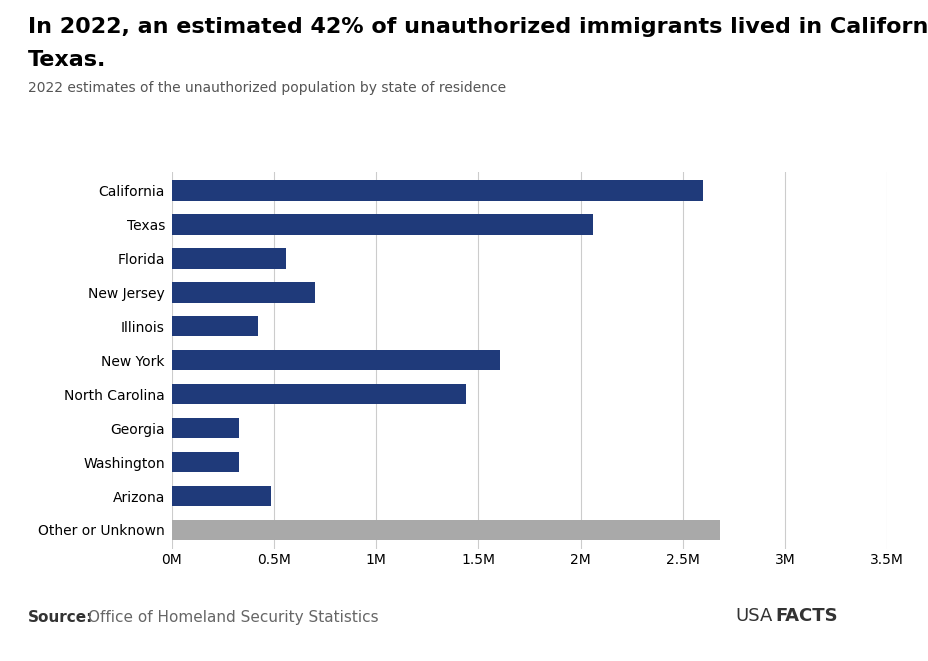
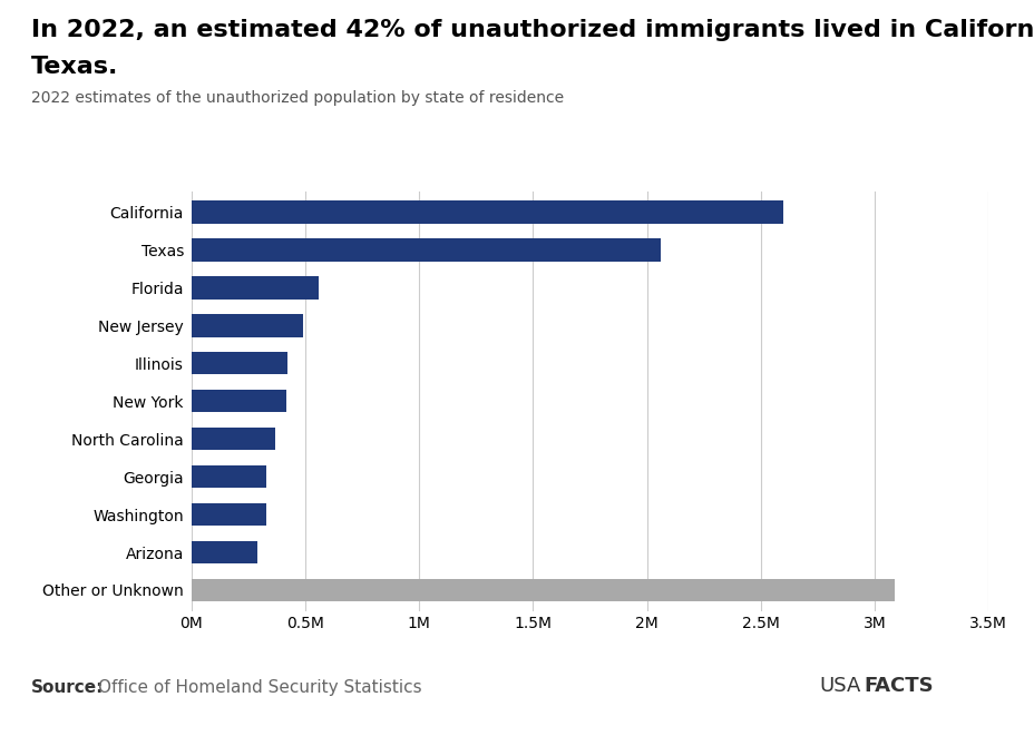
New Jersey: 0.700M -> 0.490M
New York: 1.605M -> 0.415M
North Carolina: 1.440M -> 0.370M
Arizona: 0.485M -> 0.290M
Other or Unknown: 2.680M -> 3.090M
